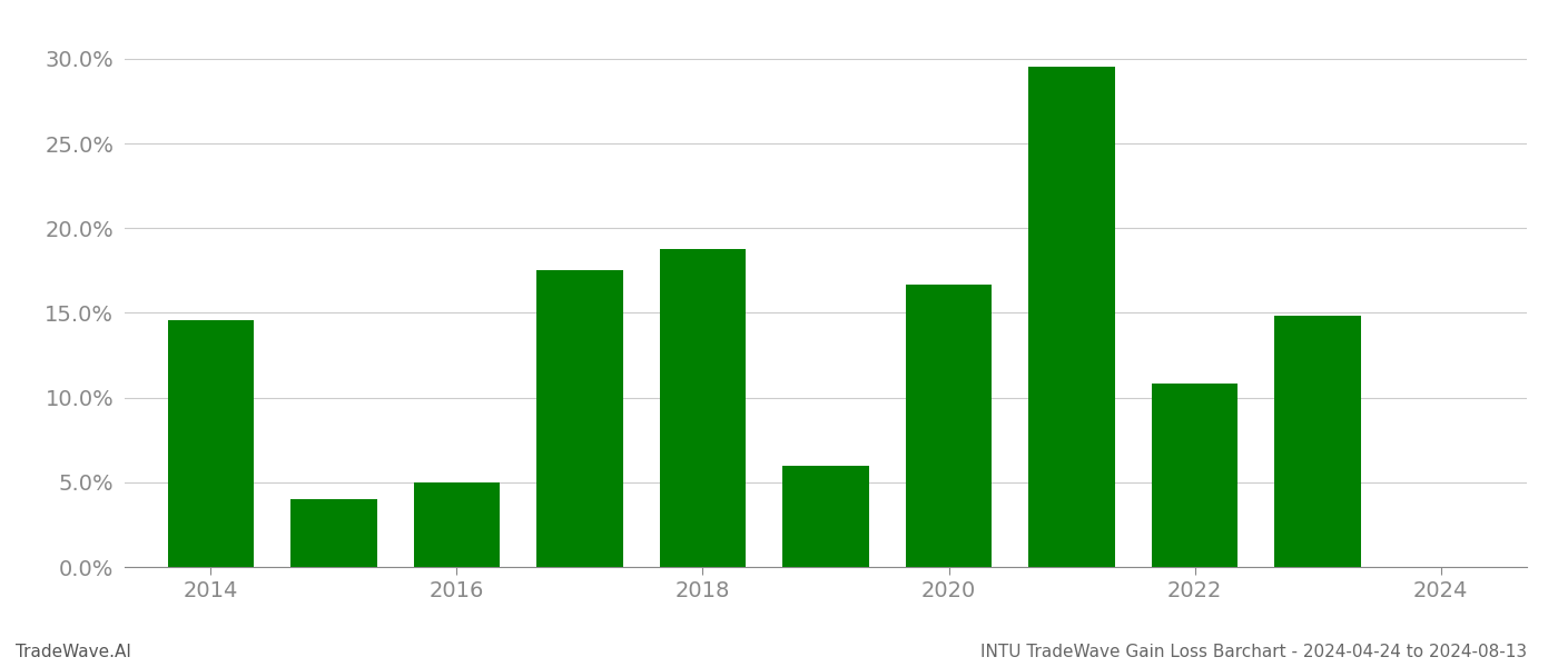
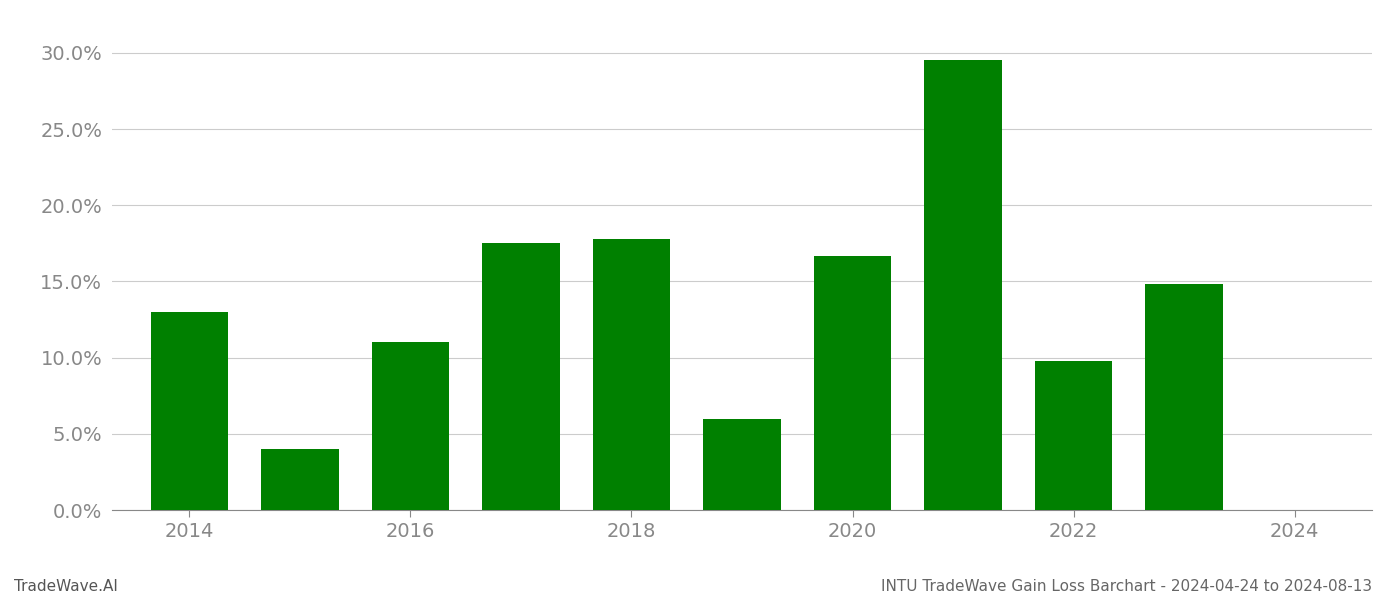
2014: 14.6% -> 13.0%
2016: 5.0% -> 11.0%
2018: 18.8% -> 17.8%
2022: 10.8% -> 9.8%
